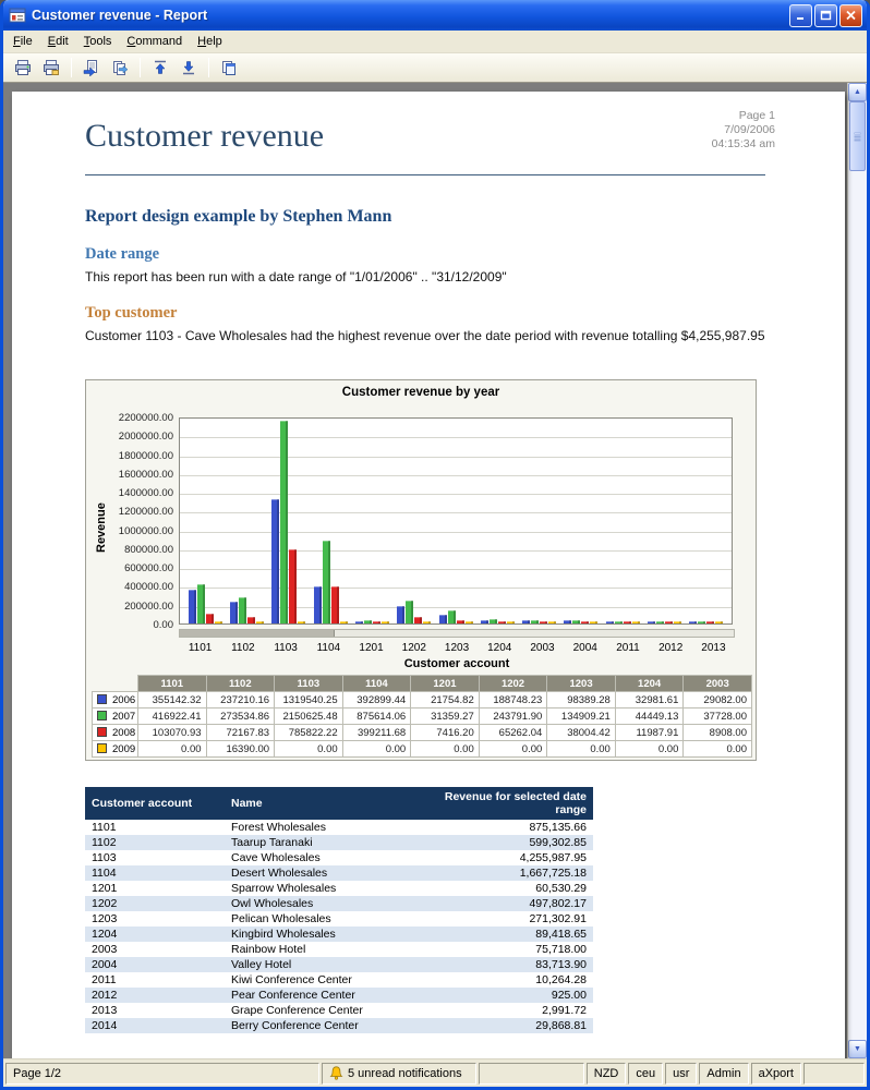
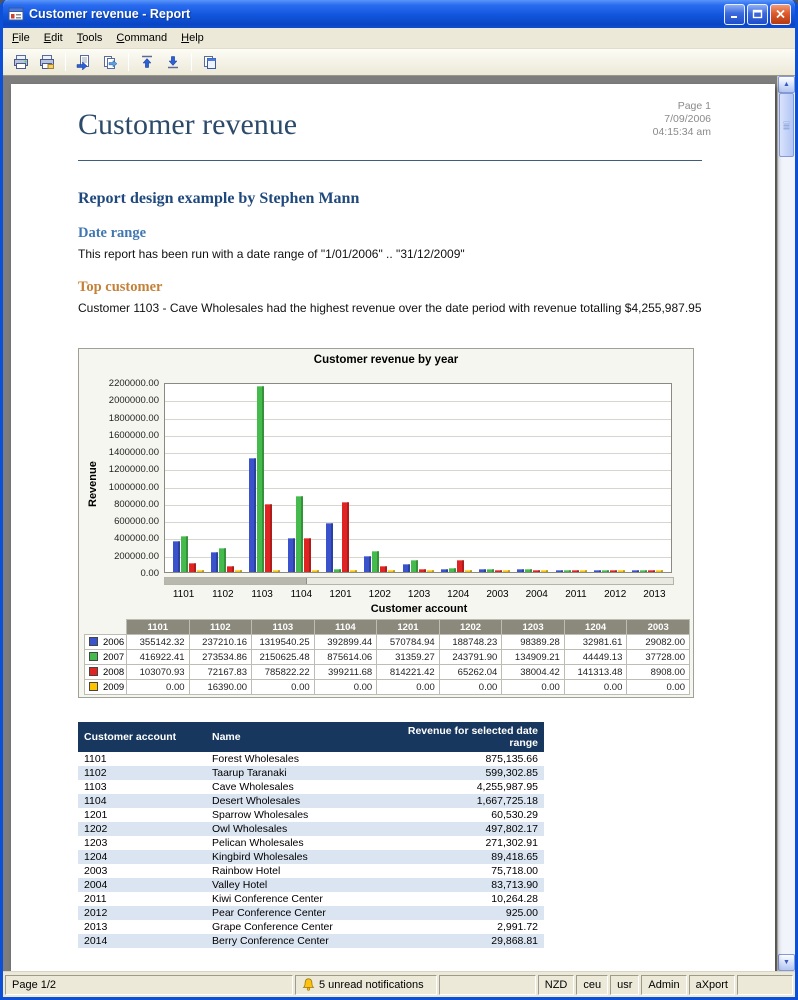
2006/1201: 21754.82 -> 570784.94
2008/1201: 7416.20 -> 814221.42
2008/1204: 11987.91 -> 141313.48
